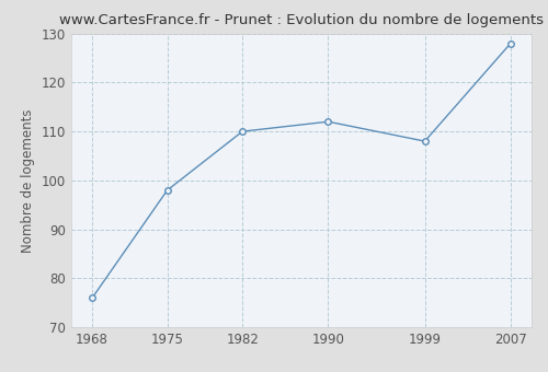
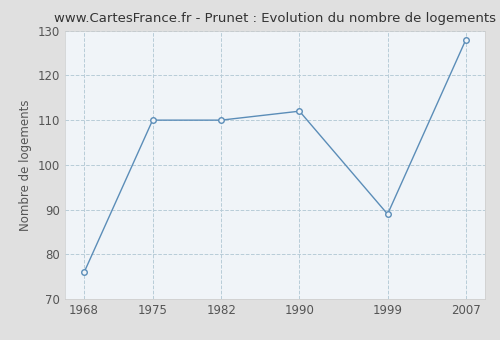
1975: 98 -> 110
1999: 108 -> 89
